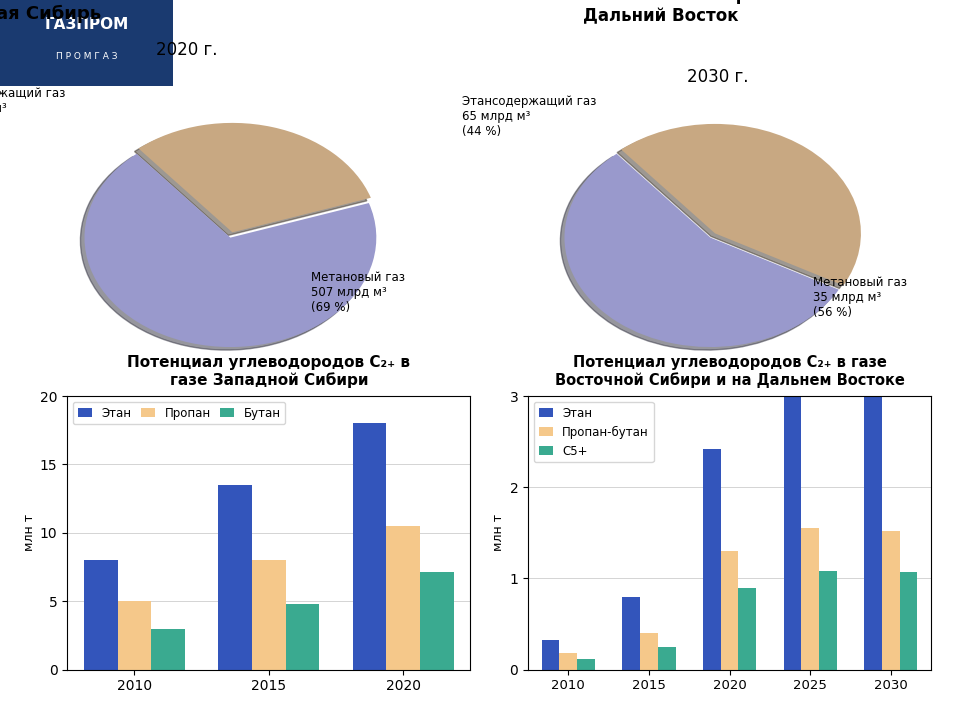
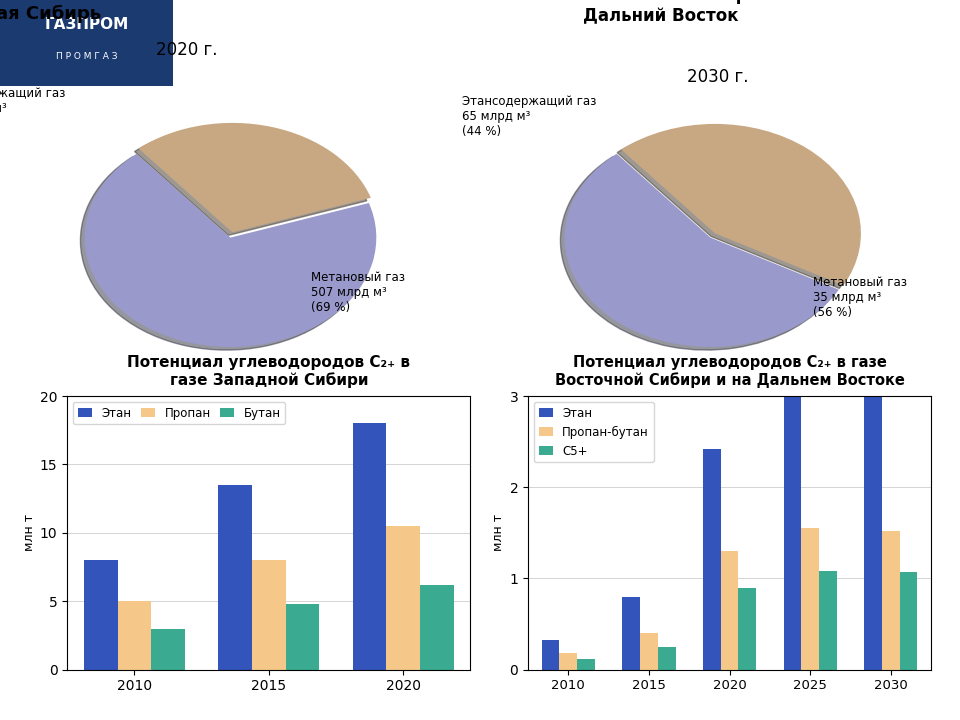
Потенциал углеводородов С₂₊ в газе Западной Сибири/Бутан/2020: 7.1 -> 6.2
